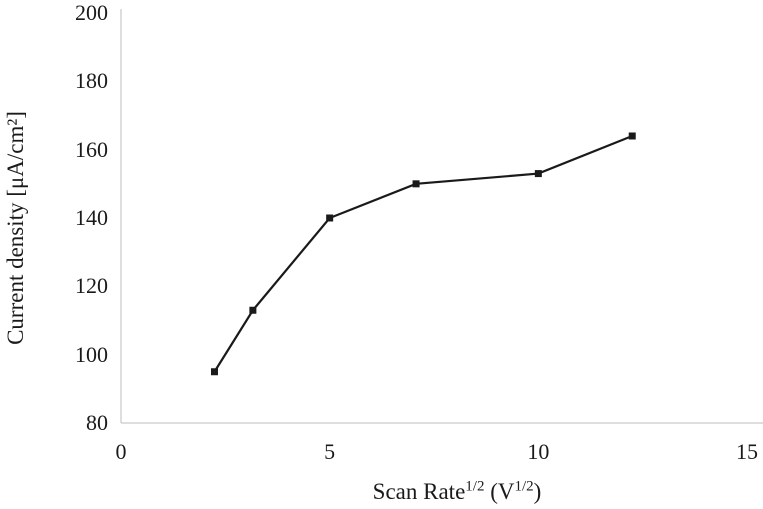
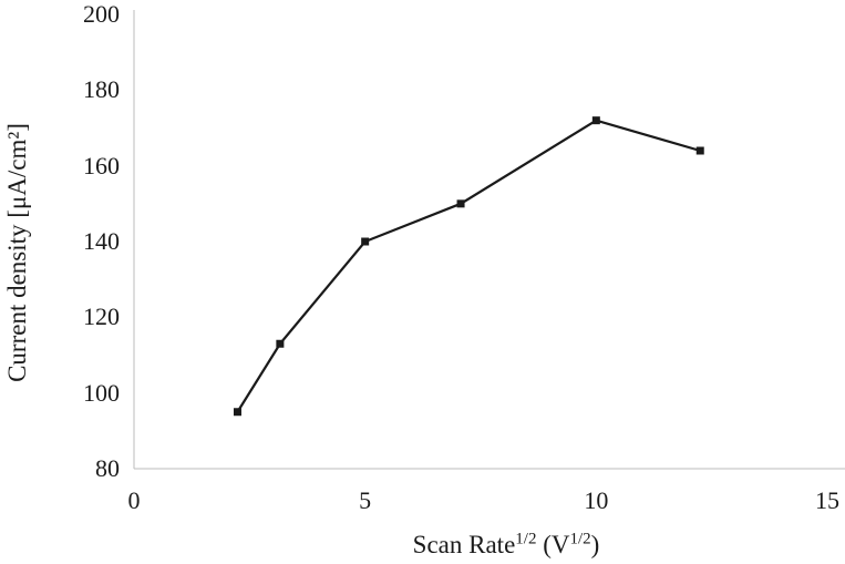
10: 153 -> 172
